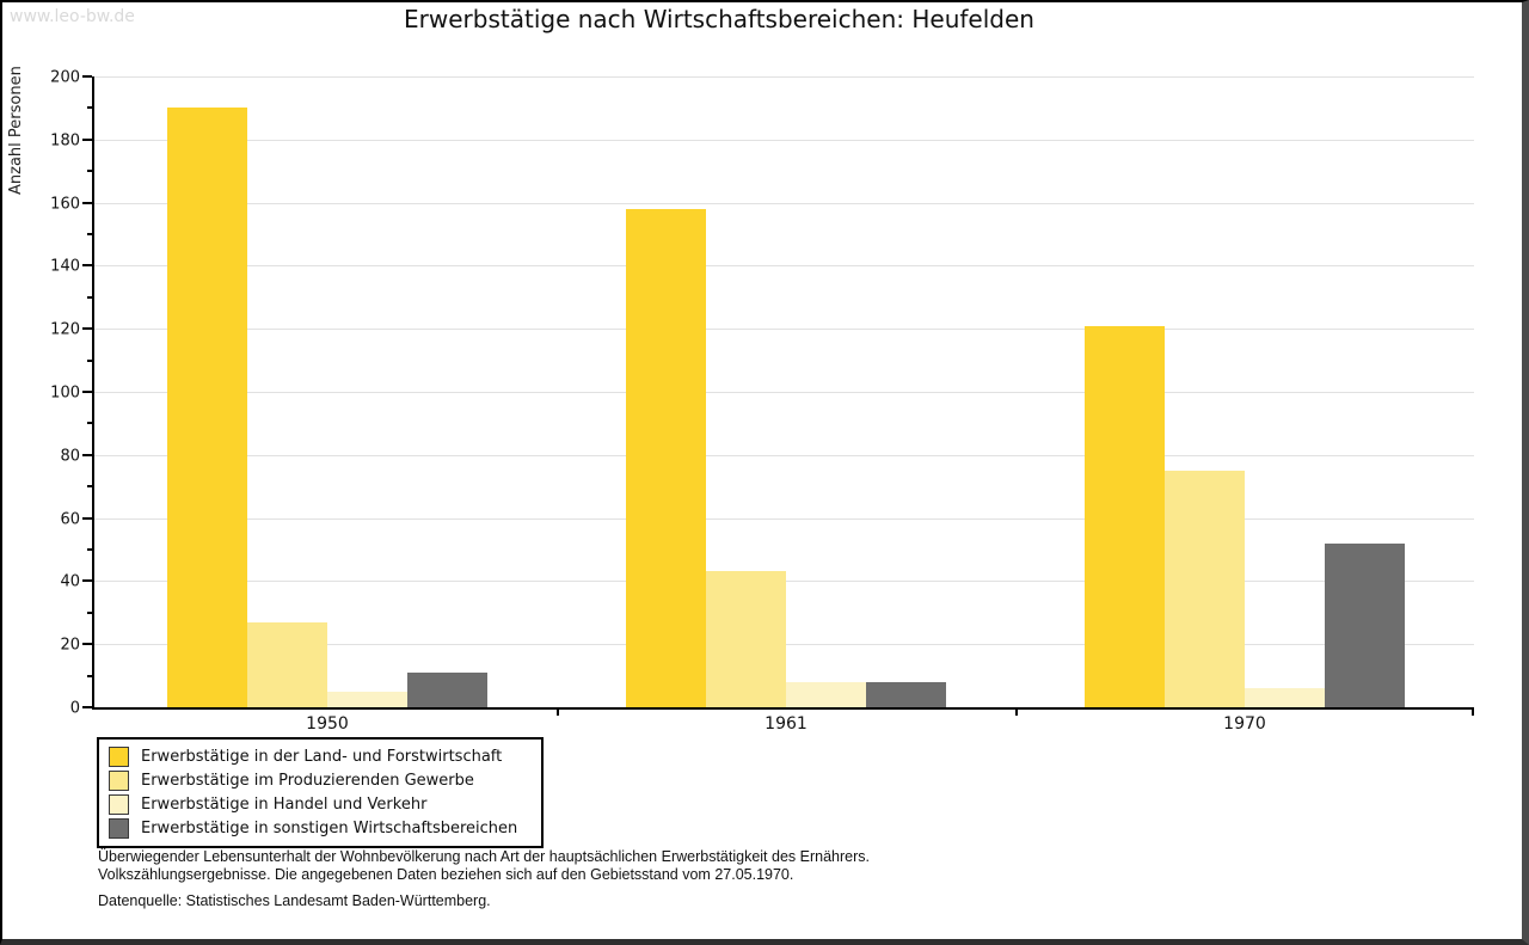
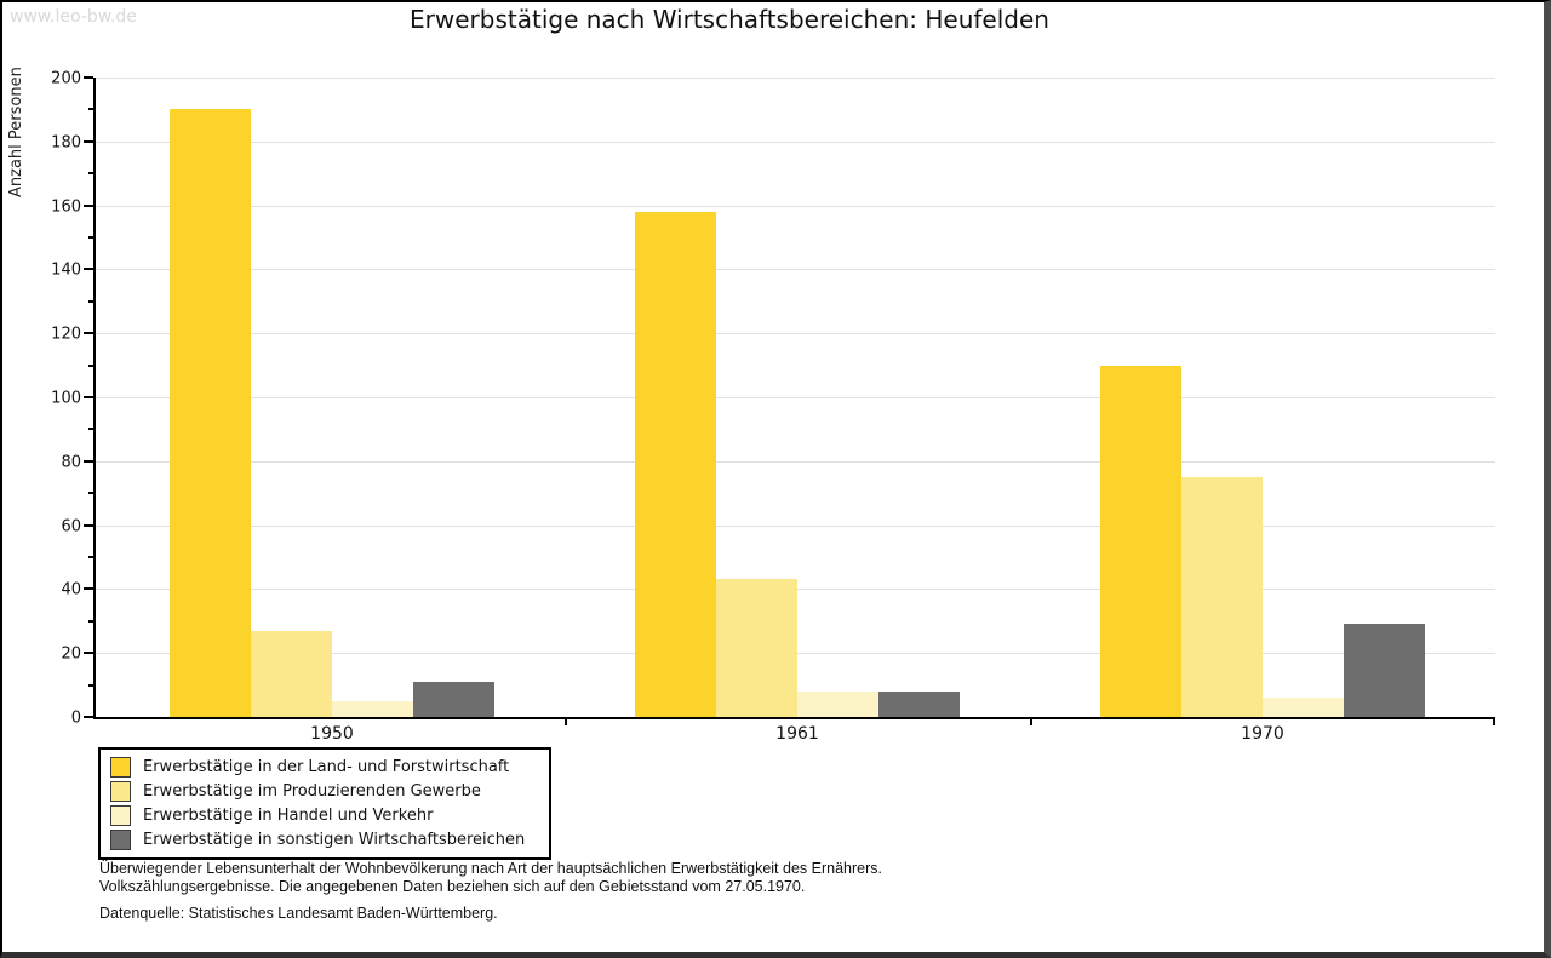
Erwerbstätige in der Land- und Forstwirtschaft/1970: 121 -> 110
Erwerbstätige in sonstigen Wirtschaftsbereichen/1970: 52 -> 29
